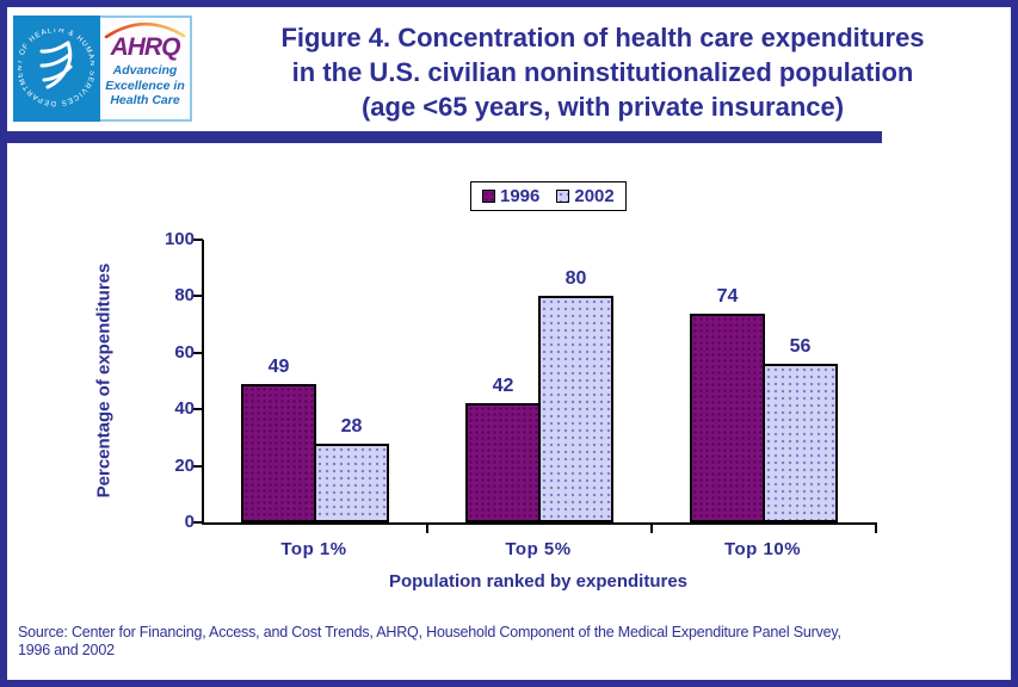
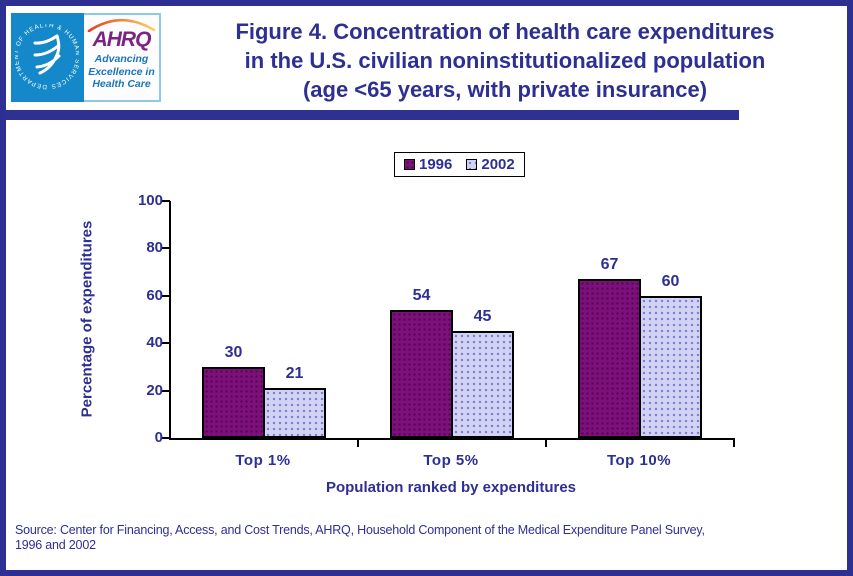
1996/Top 1%: 49 -> 30
2002/Top 1%: 28 -> 21
1996/Top 5%: 42 -> 54
2002/Top 5%: 80 -> 45
1996/Top 10%: 74 -> 67
2002/Top 10%: 56 -> 60
